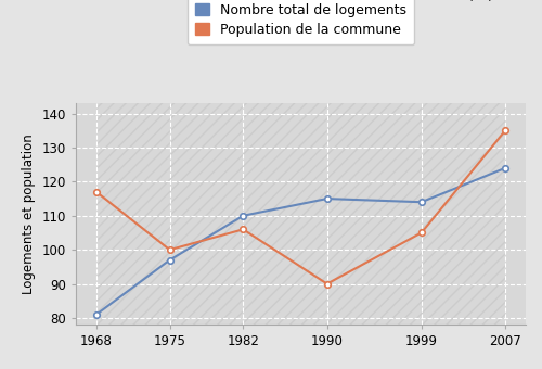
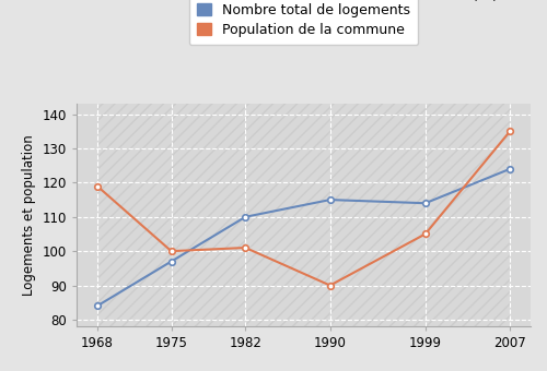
Nombre total de logements/1968: 81 -> 84
Population de la commune/1968: 117 -> 119
Population de la commune/1982: 106 -> 101
